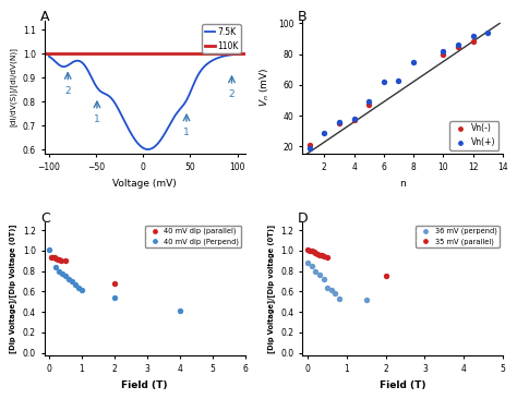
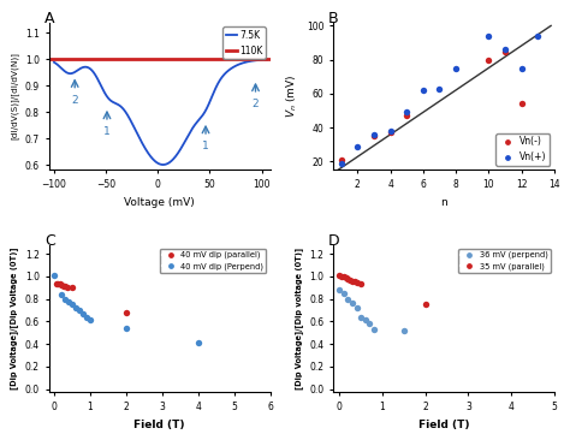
Vn(+)/10: 82 -> 94
Vn(-)/12: 88 -> 54
Vn(+)/12: 92 -> 75
